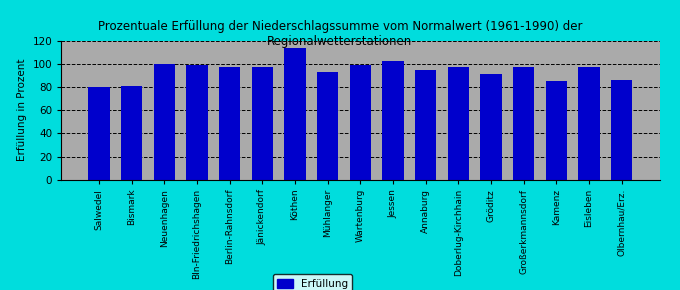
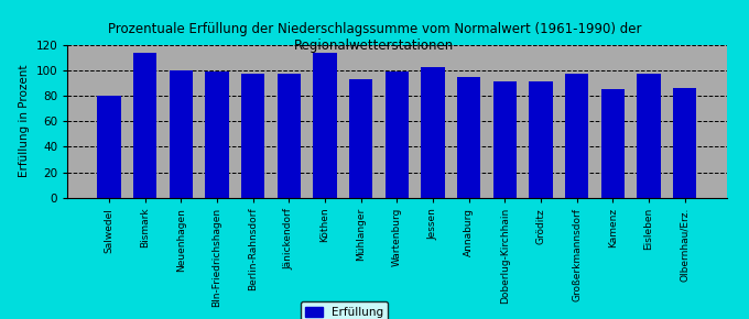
Bismark: 81 -> 114
Doberlug-Kirchhain: 97 -> 91
